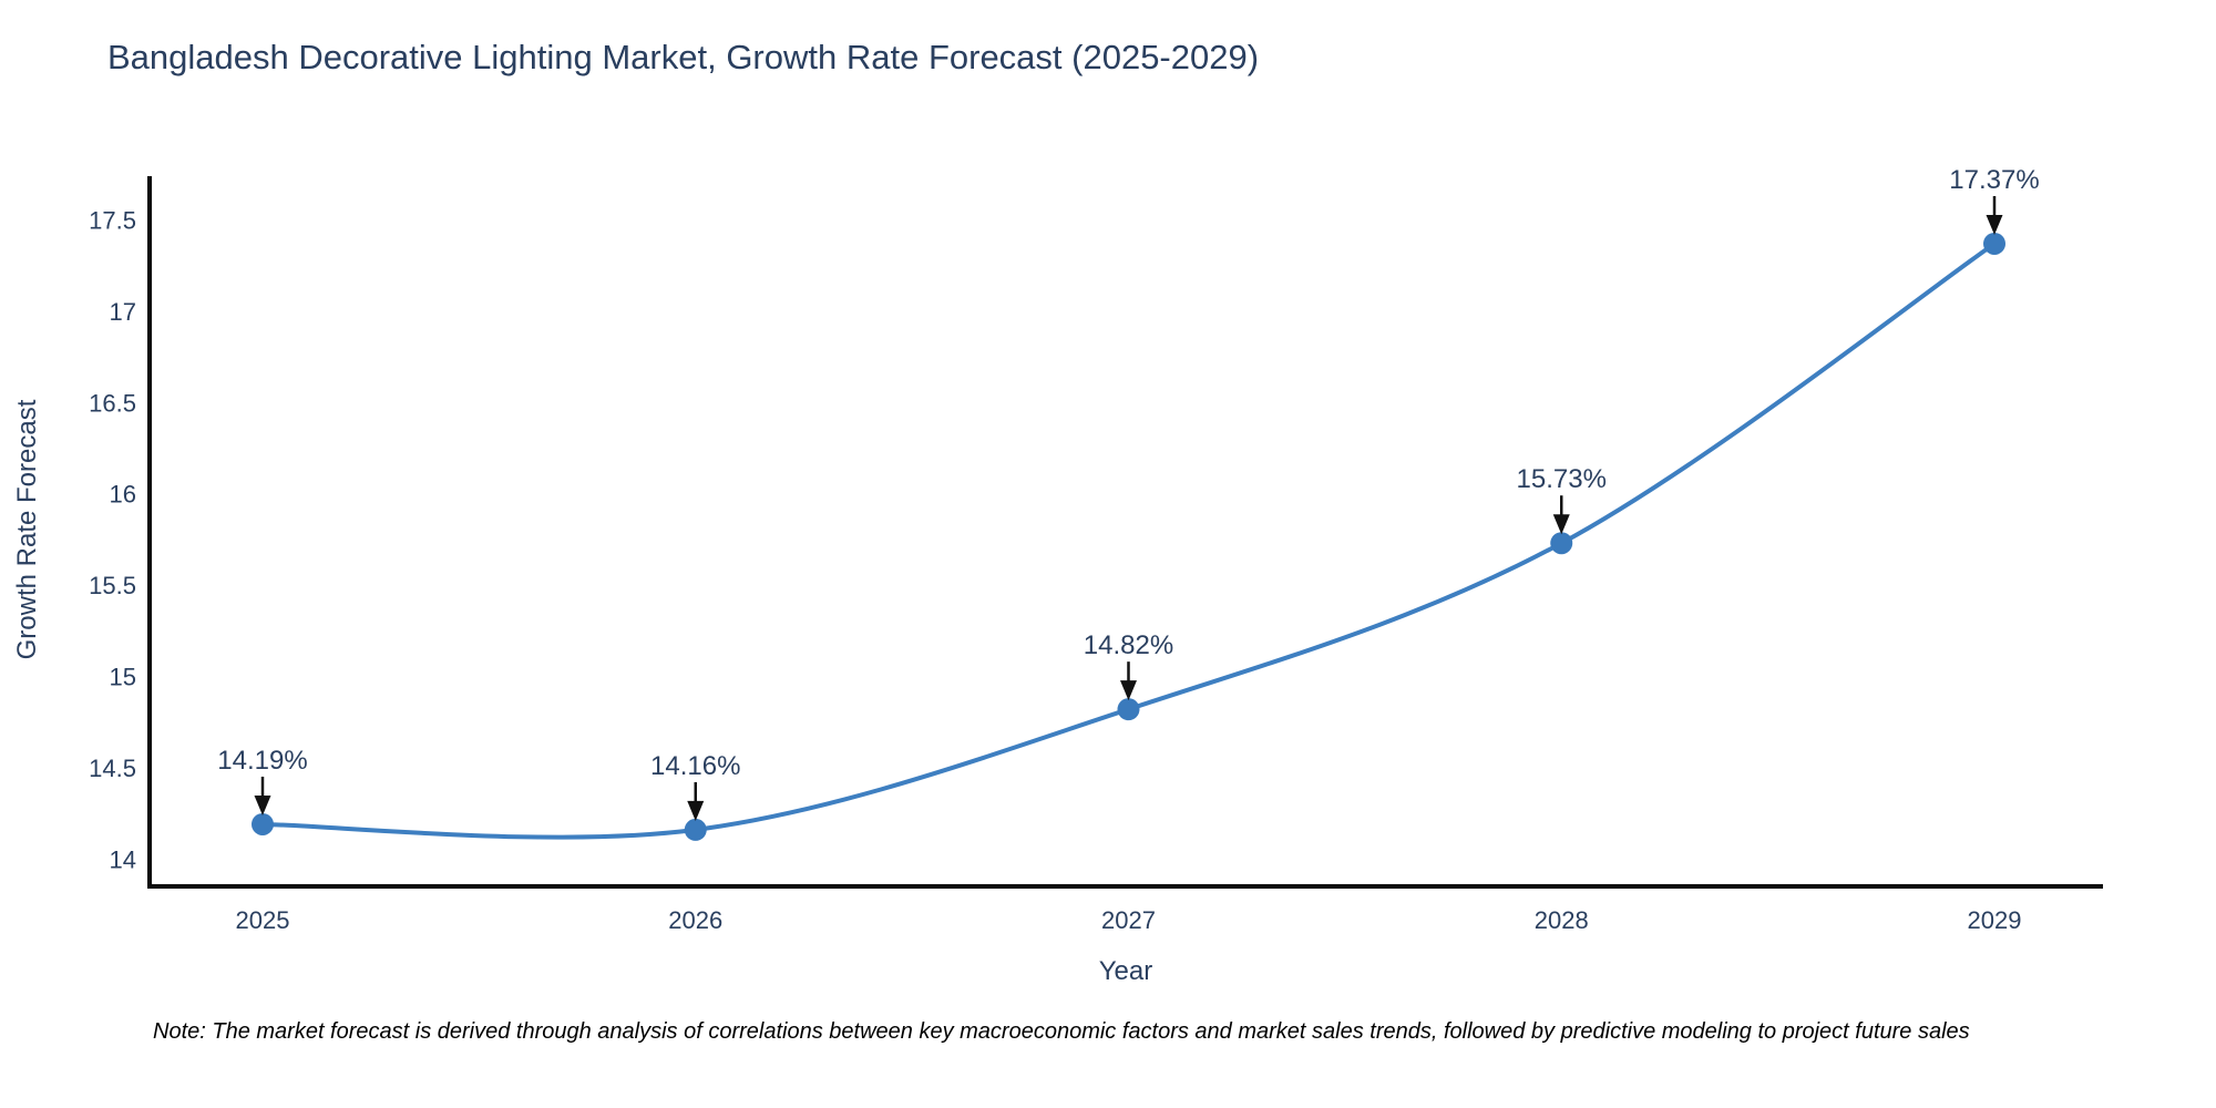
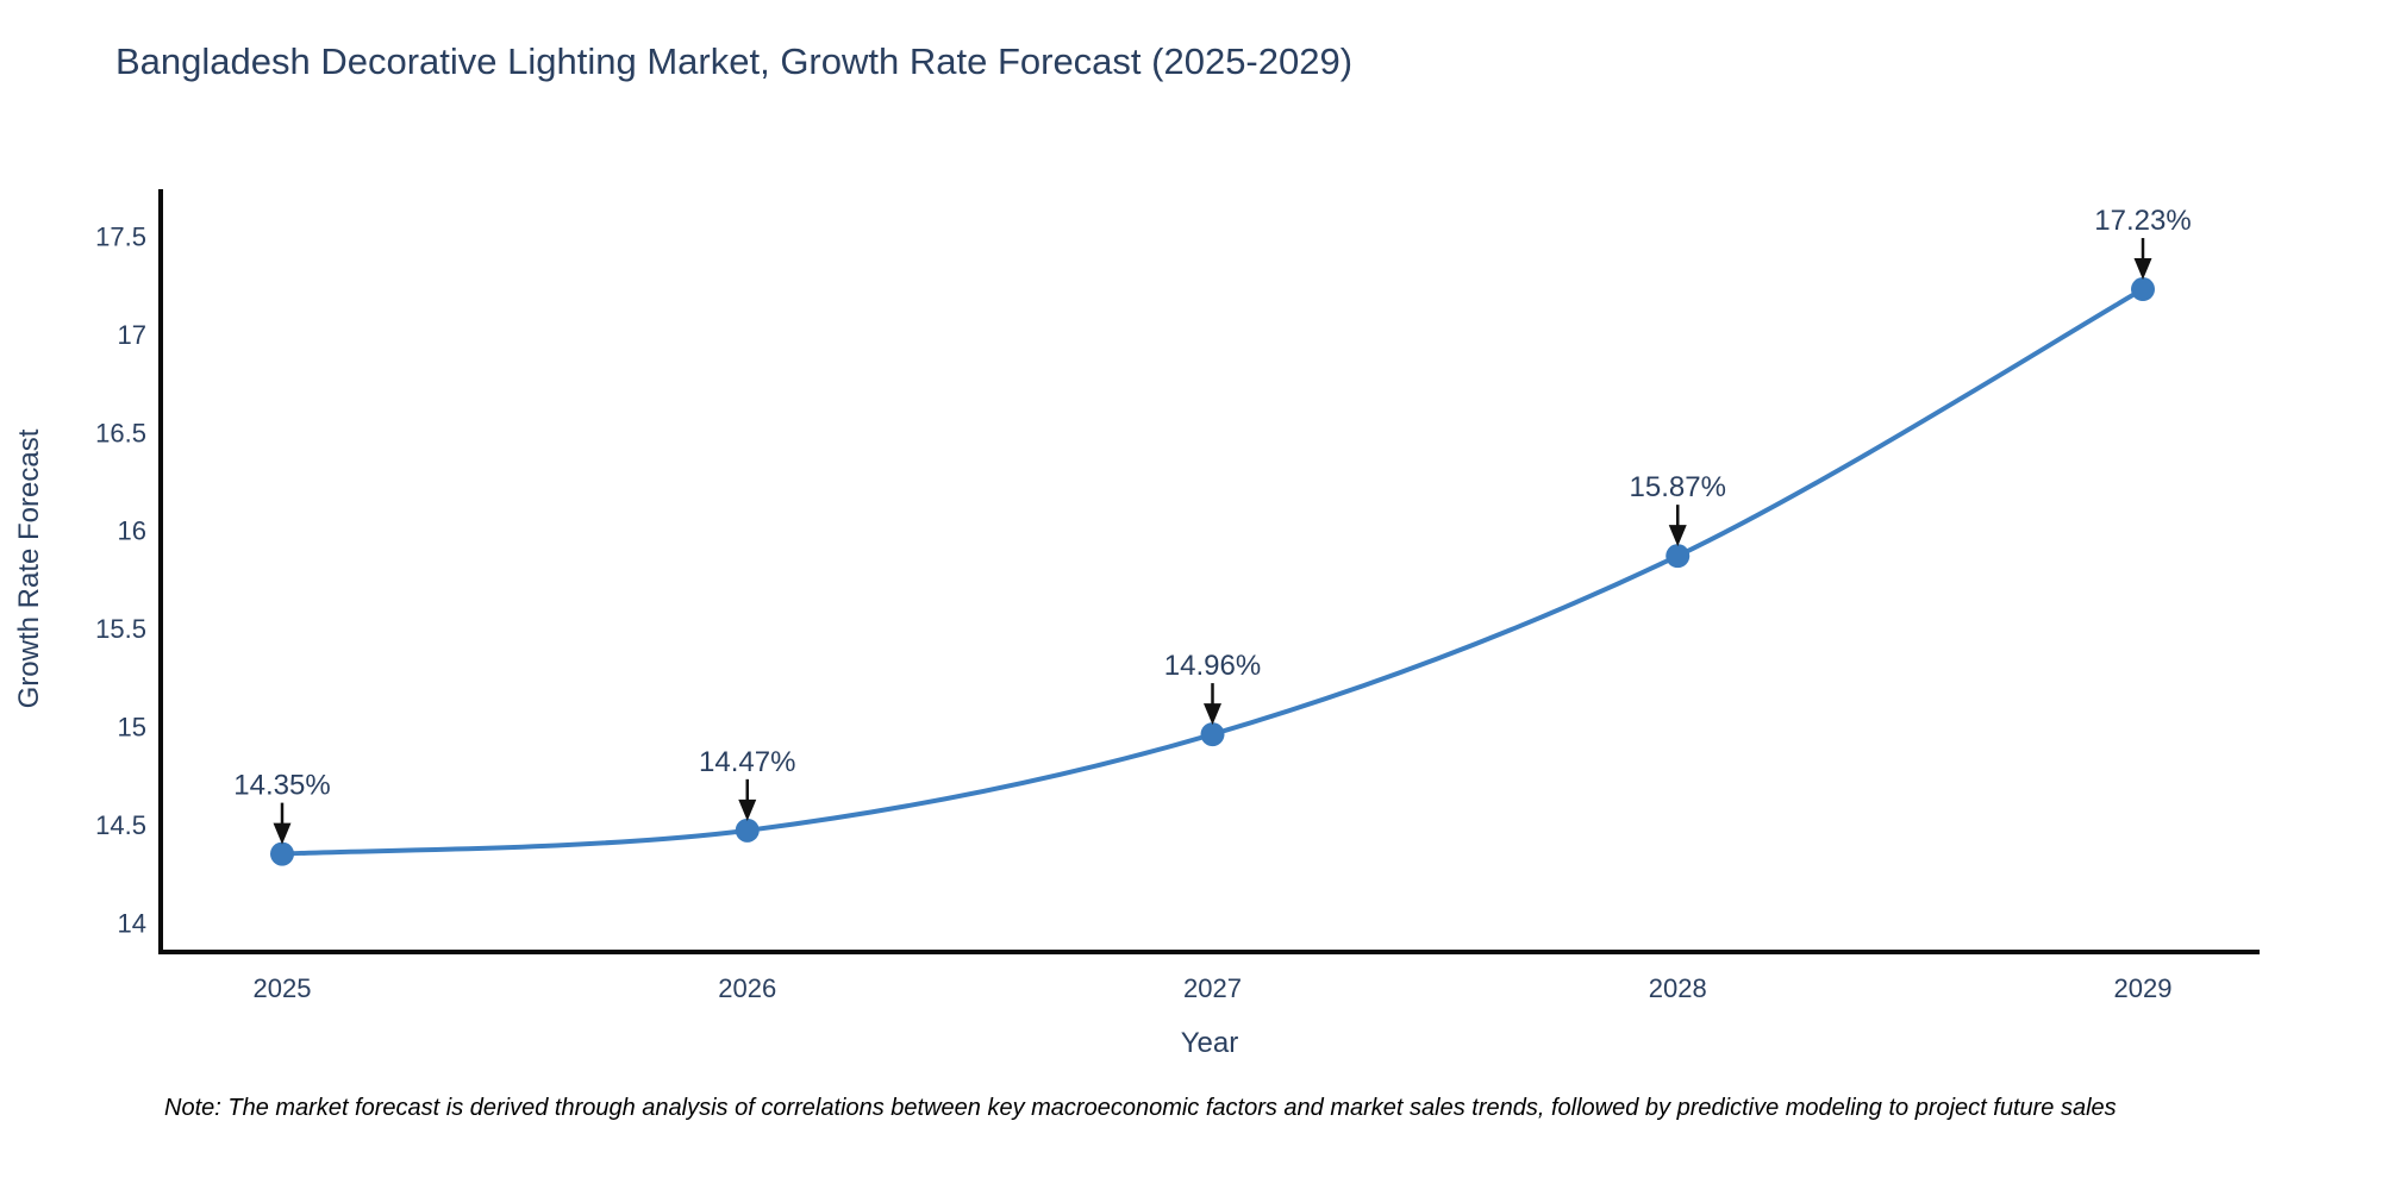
2025: 14.19% -> 14.35%
2026: 14.16% -> 14.47%
2027: 14.82% -> 14.96%
2028: 15.73% -> 15.87%
2029: 17.37% -> 17.23%
